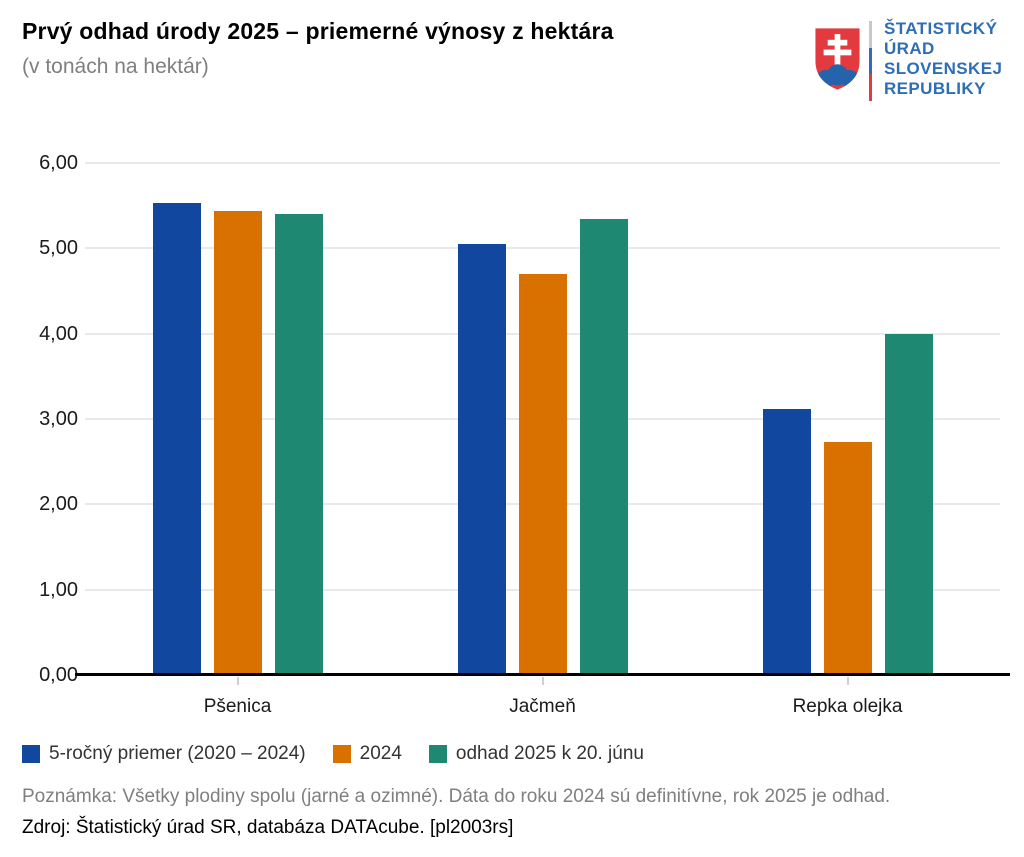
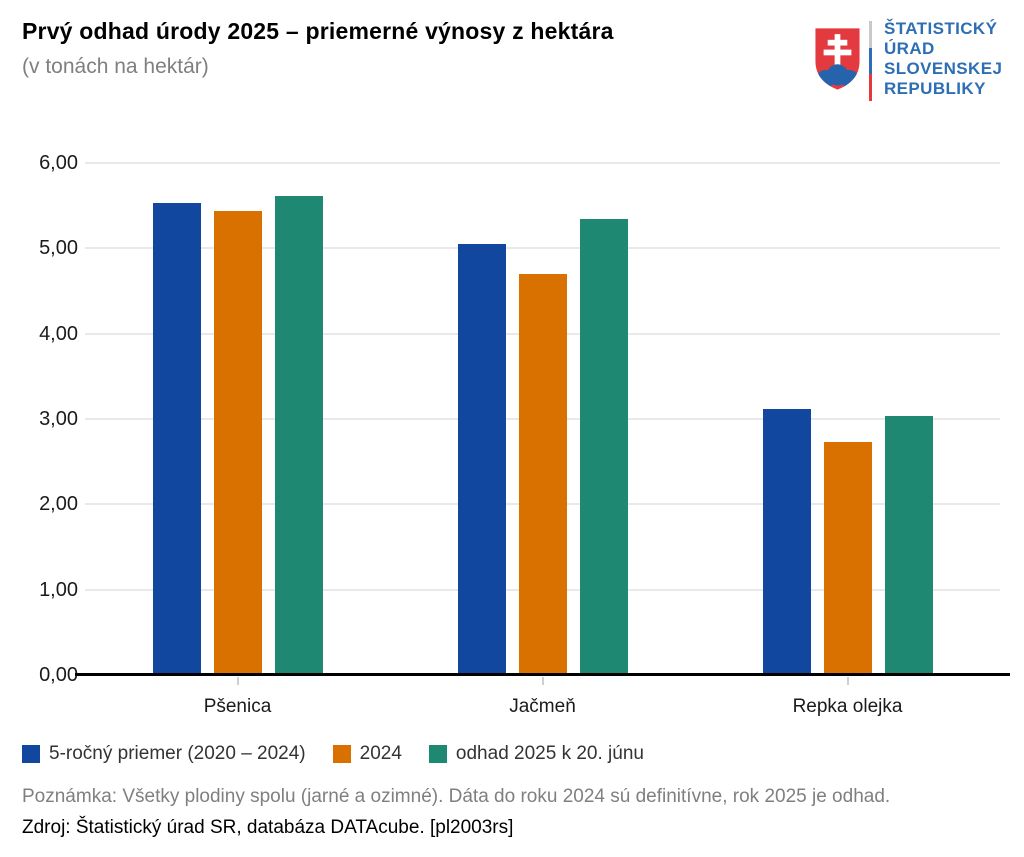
odhad 2025 k 20. júnu/Pšenica: 5,4 -> 5,6
odhad 2025 k 20. júnu/Repka olejka: 4,0 -> 3,0
